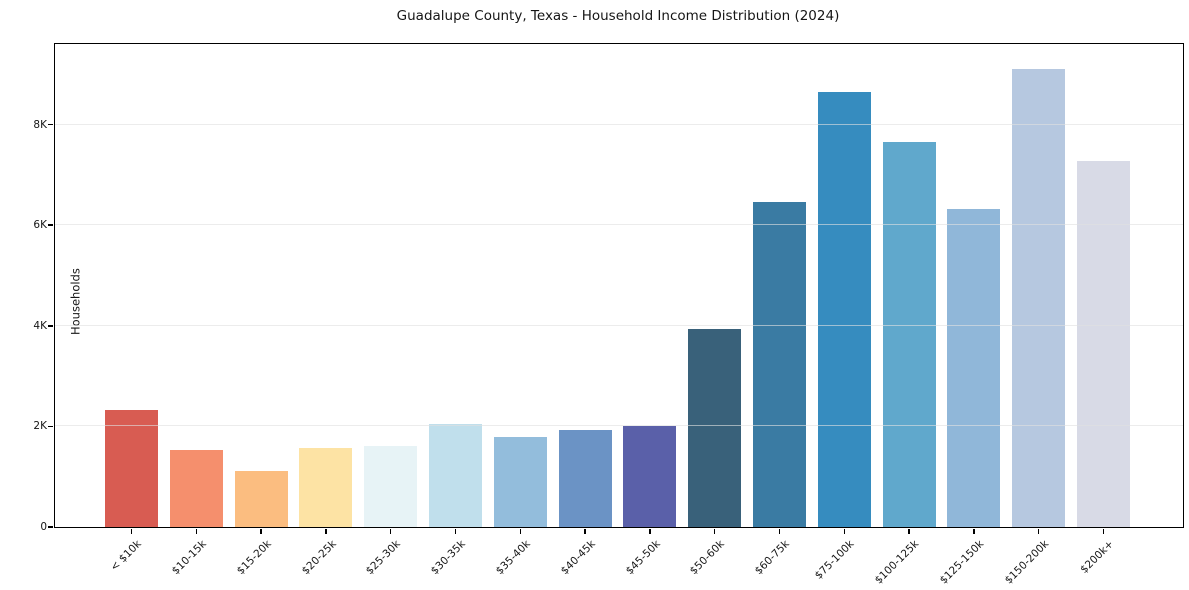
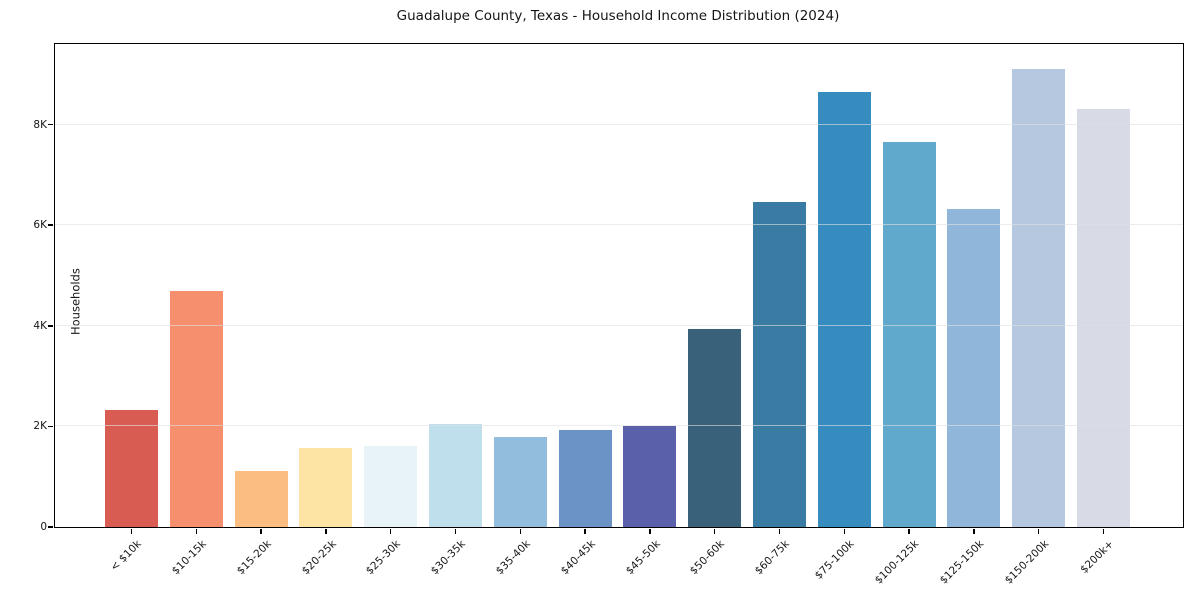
$10-15k: 1.5K -> 4.7K
$200k+: 7.3K -> 8.3K
